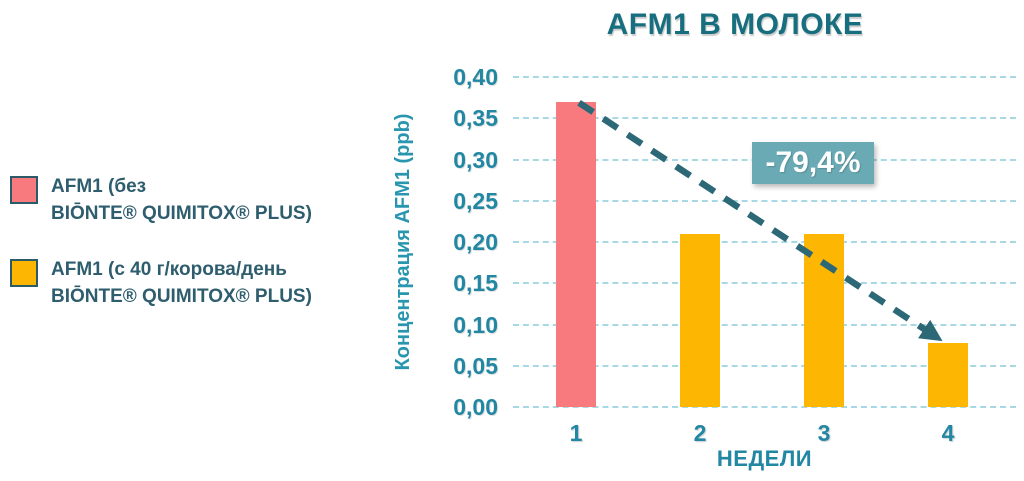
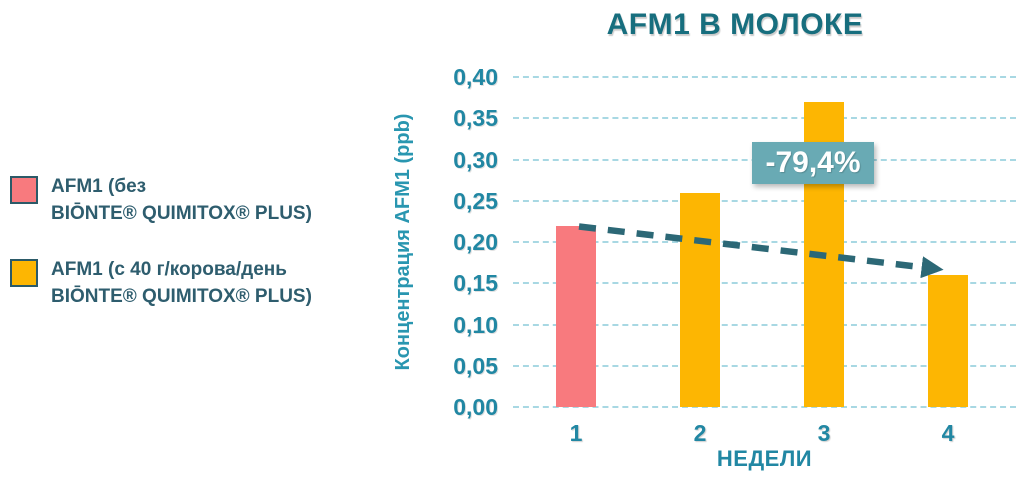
1: 0,37 -> 0,22
2: 0,21 -> 0,26
3: 0,21 -> 0,37
4: 0,08 -> 0,16
